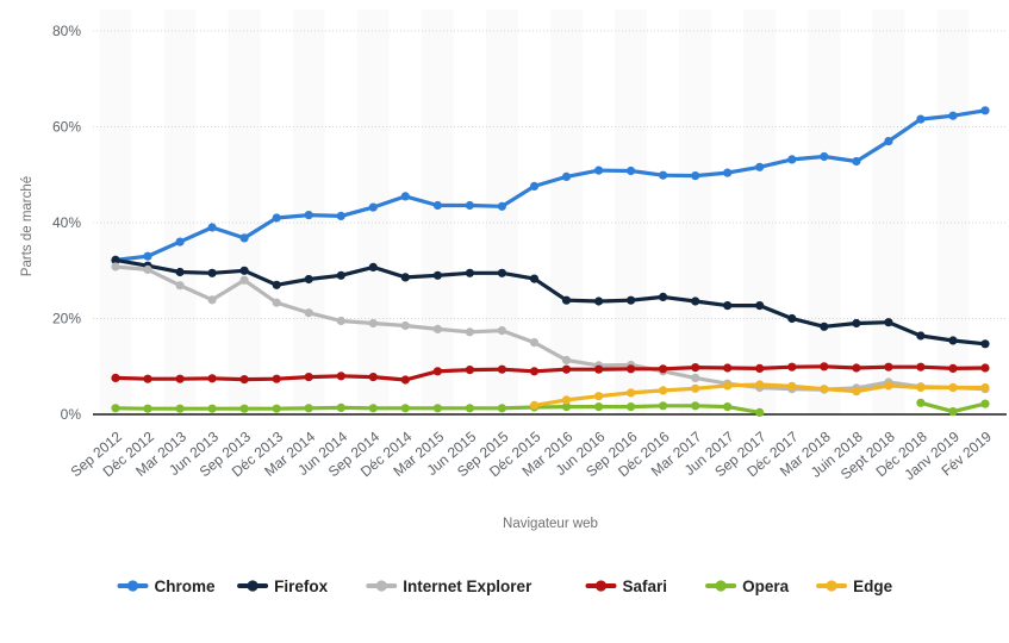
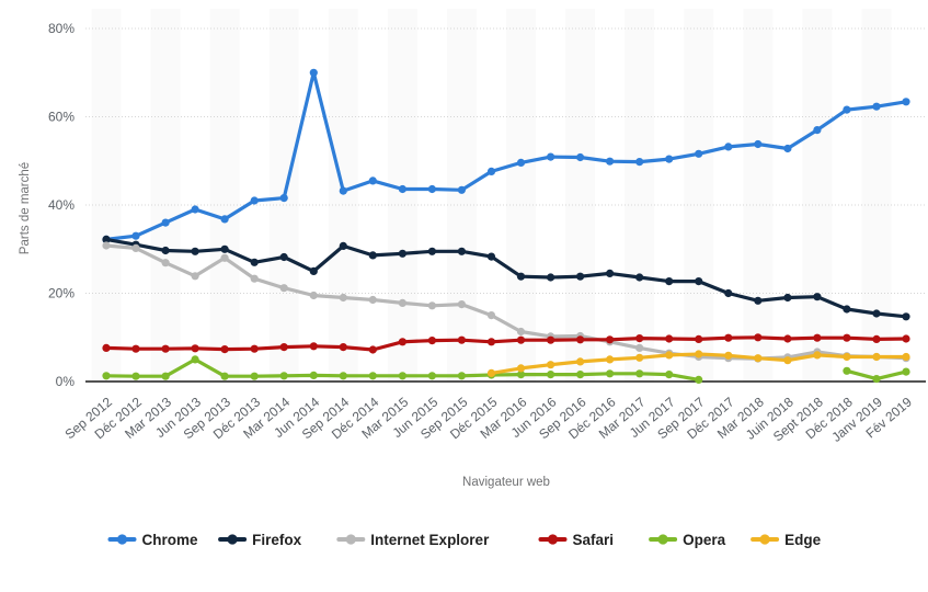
Opera/Jun 2013: 1% -> 5%
Chrome/Jun 2014: 41% -> 70%
Firefox/Jun 2014: 29% -> 25%
